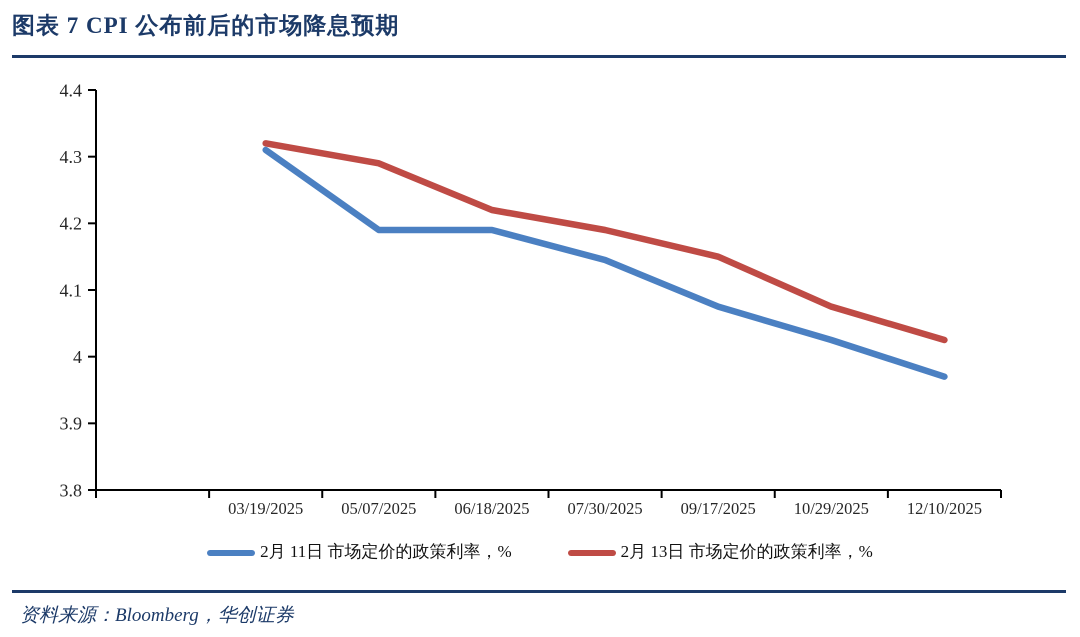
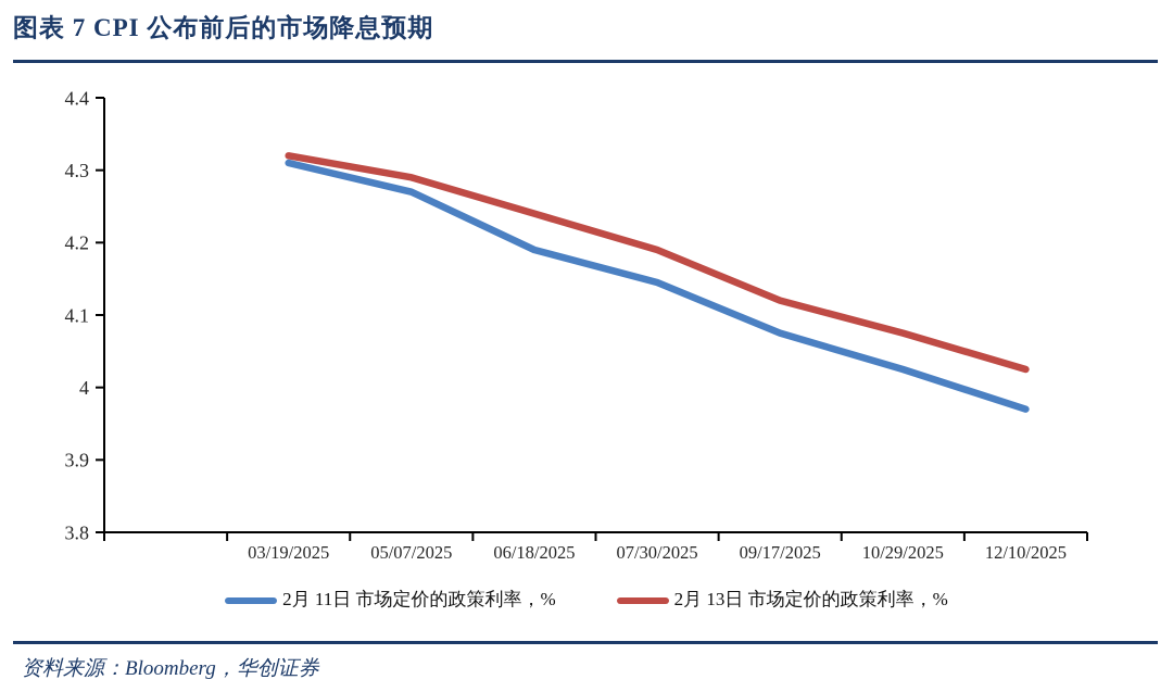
2月 11日 市场定价的政策利率，%/05/07/2025: 4.19 -> 4.27
2月 13日 市场定价的政策利率，%/06/18/2025: 4.22 -> 4.24
2月 13日 市场定价的政策利率，%/09/17/2025: 4.15 -> 4.12
